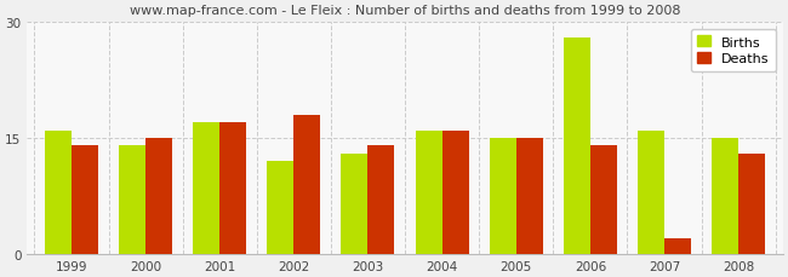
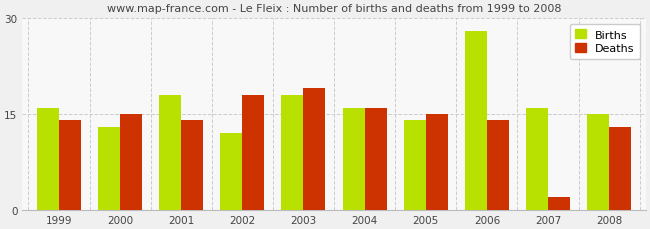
Births/2000: 14 -> 13
Births/2001: 17 -> 18
Deaths/2001: 17 -> 14
Births/2003: 13 -> 18
Deaths/2003: 14 -> 19
Births/2005: 15 -> 14
